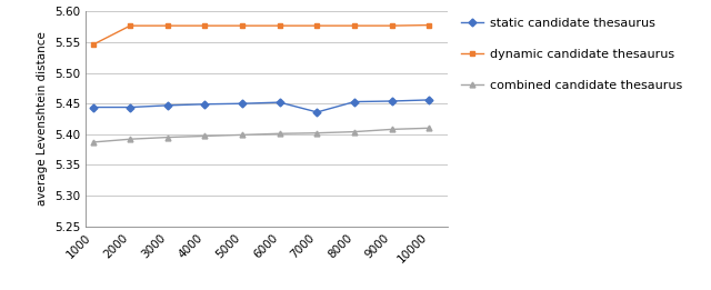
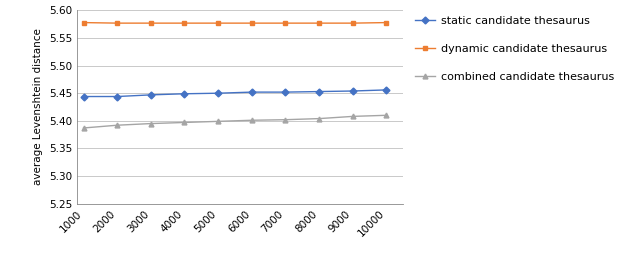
dynamic candidate thesaurus/1000: 5.546 -> 5.578
static candidate thesaurus/7000: 5.436 -> 5.452
